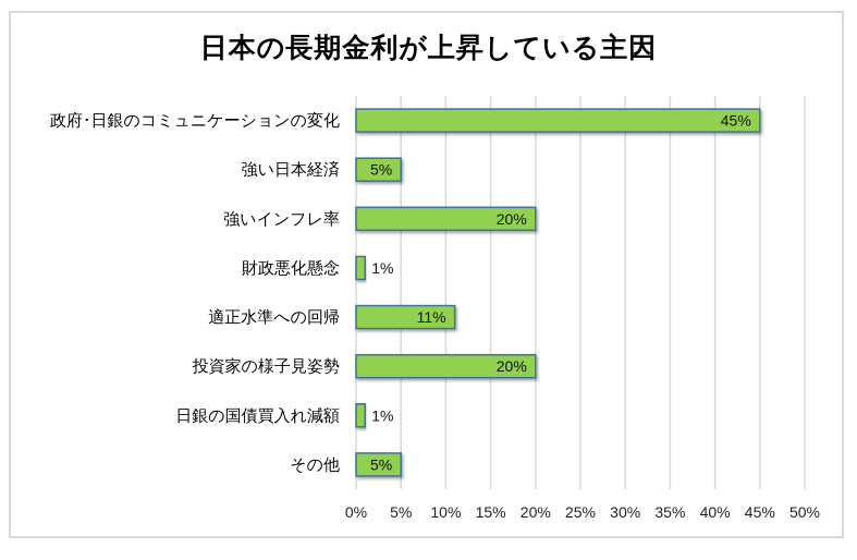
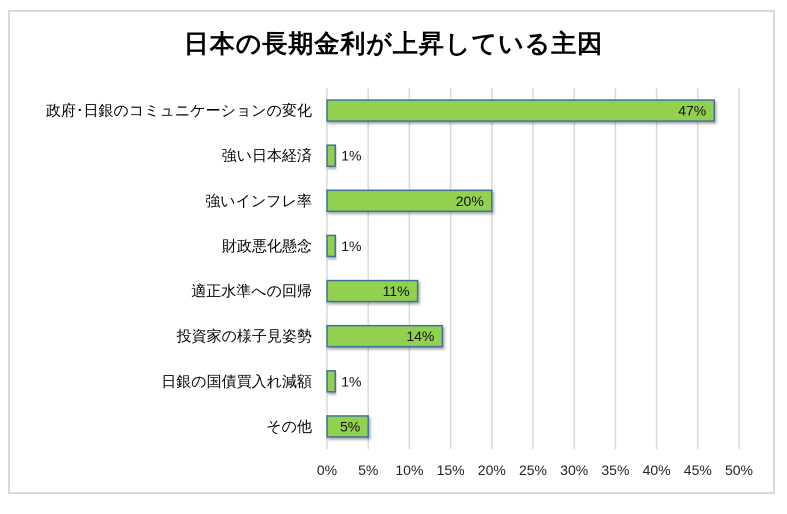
政府･日銀のコミュニケーションの変化: 45% -> 47%
強い日本経済: 5% -> 1%
投資家の様子見姿勢: 20% -> 14%
